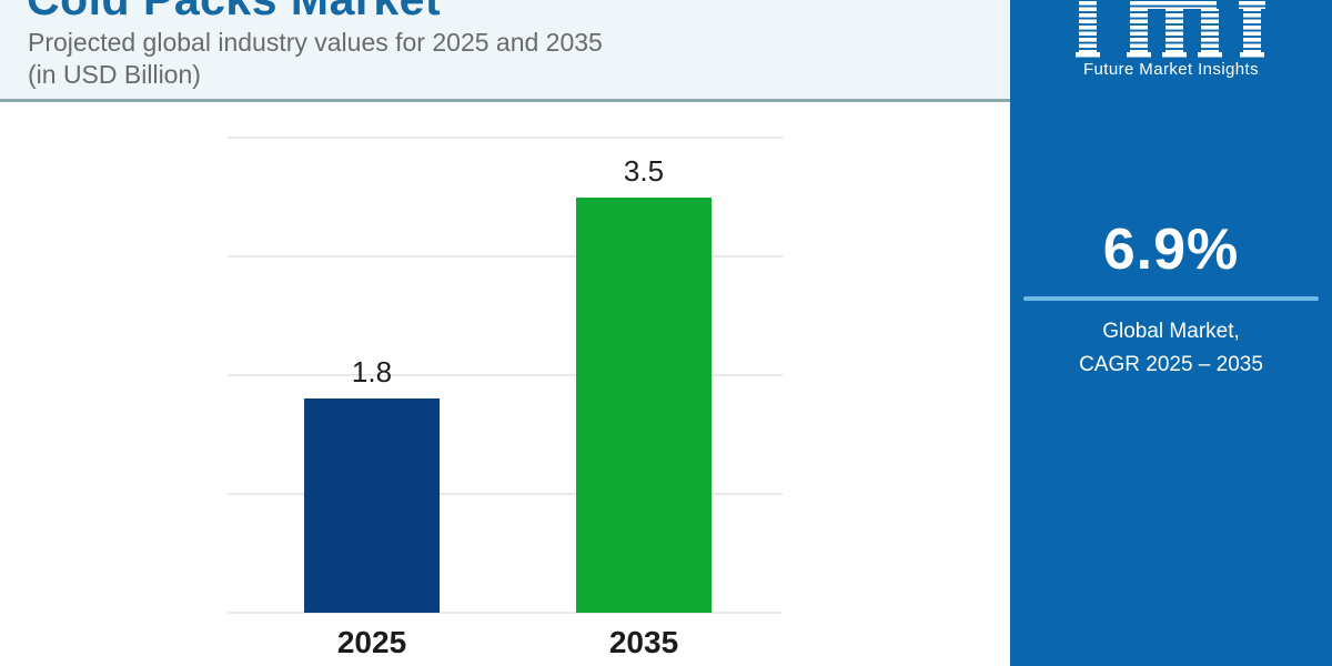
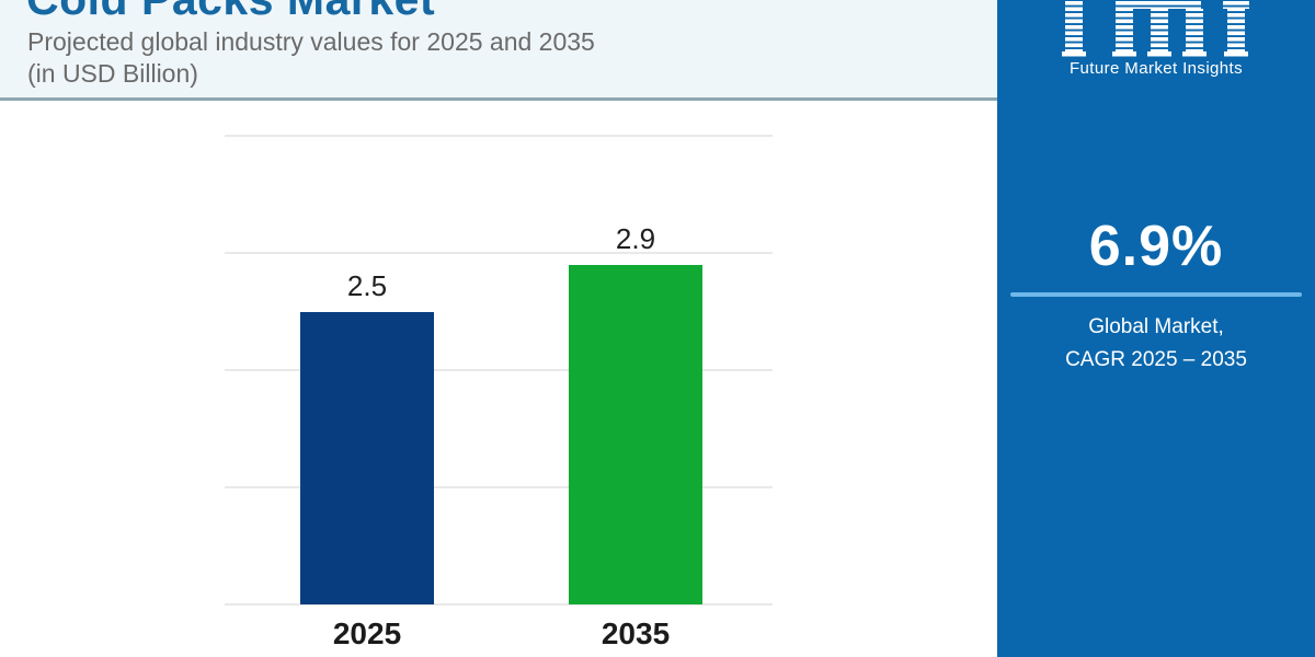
2025: 1.8 -> 2.5
2035: 3.5 -> 2.9
